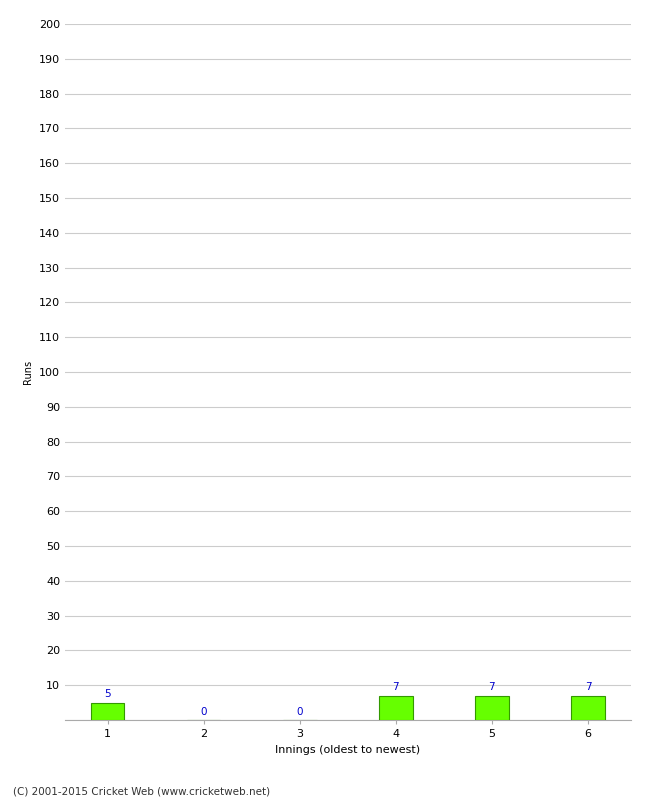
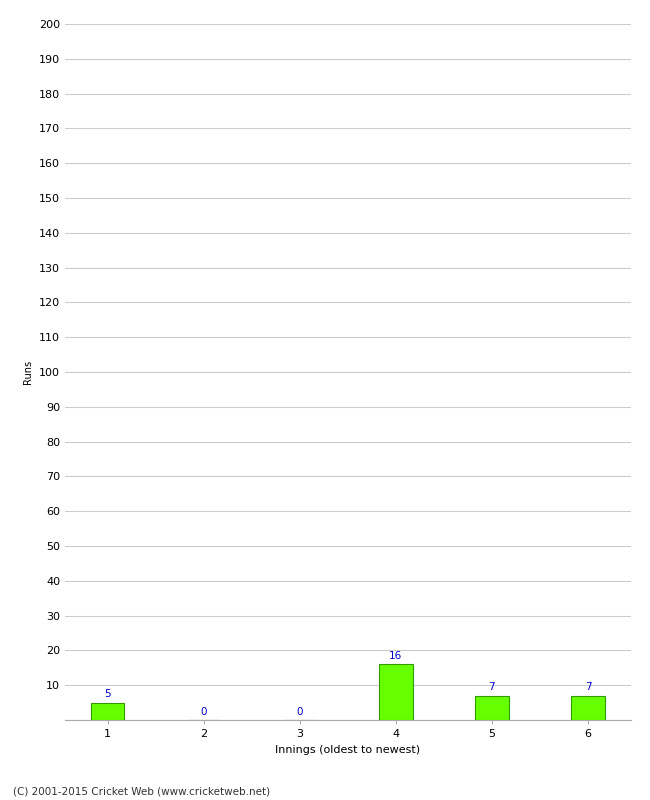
4: 7 -> 16
